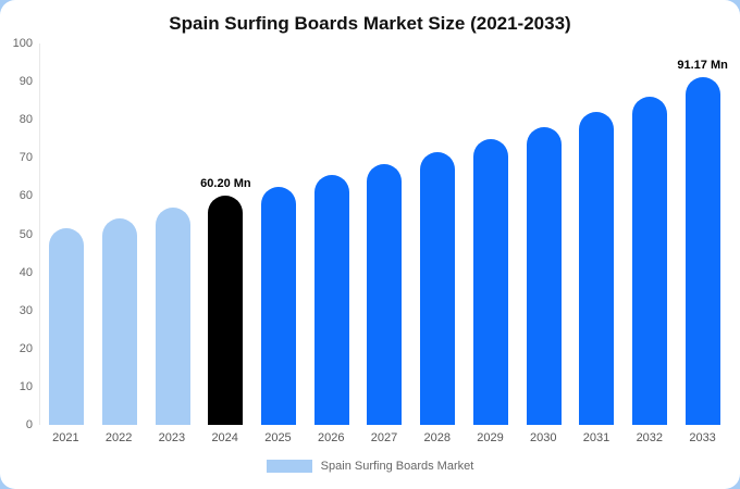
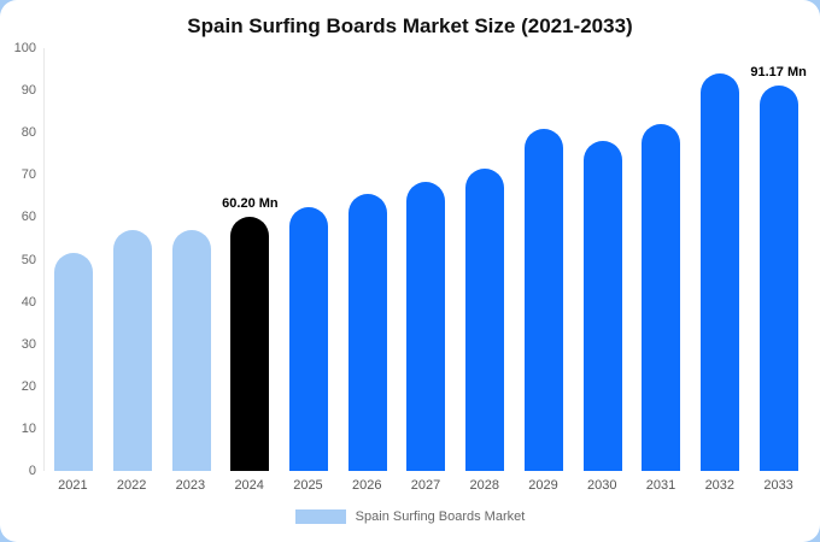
2022: 54 -> 57
2029: 75 -> 81
2032: 86 -> 94
